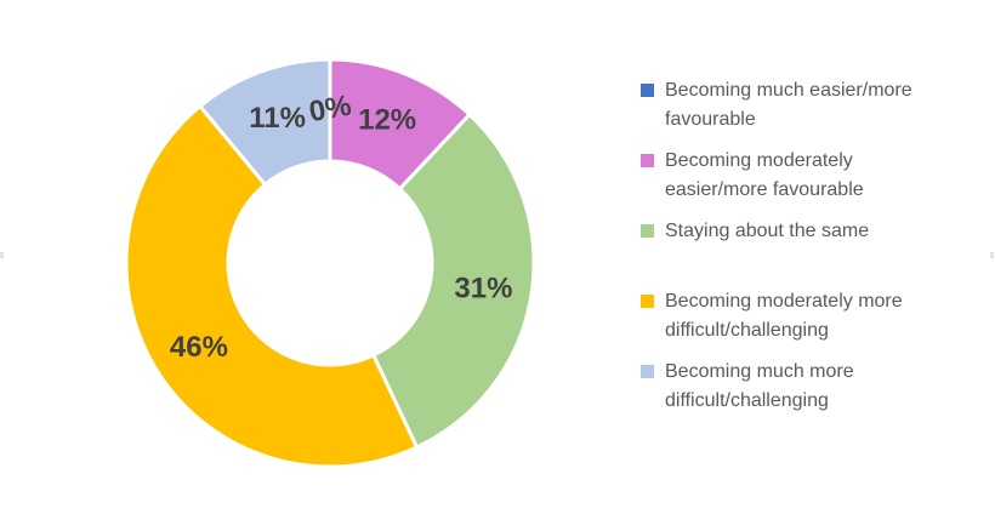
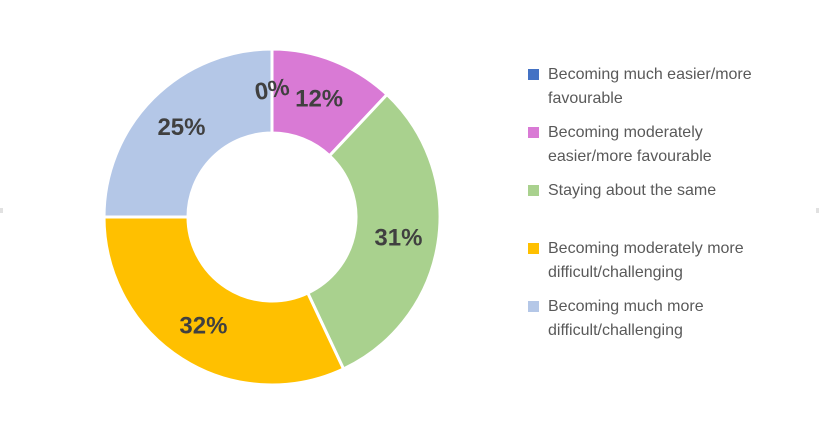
Becoming moderately more difficult/challenging: 46% -> 32%
Becoming much more difficult/challenging: 11% -> 25%
